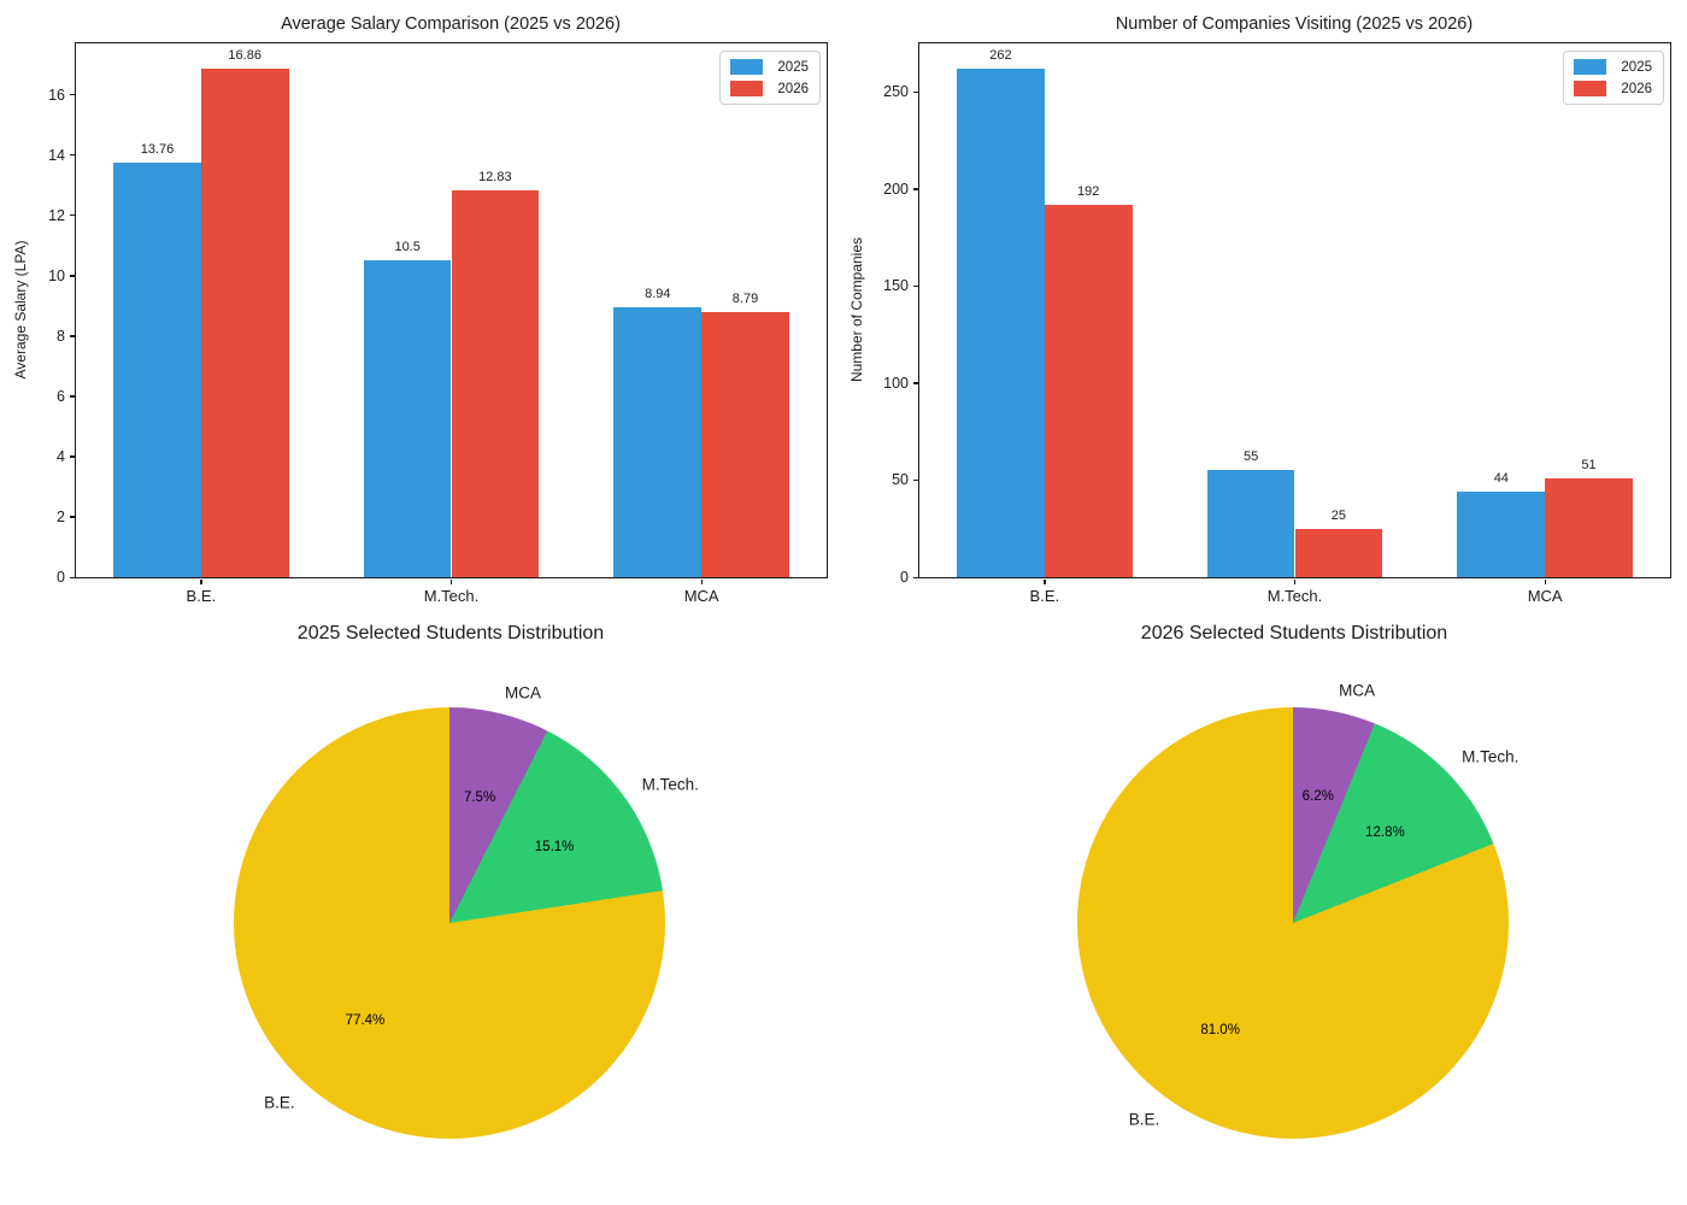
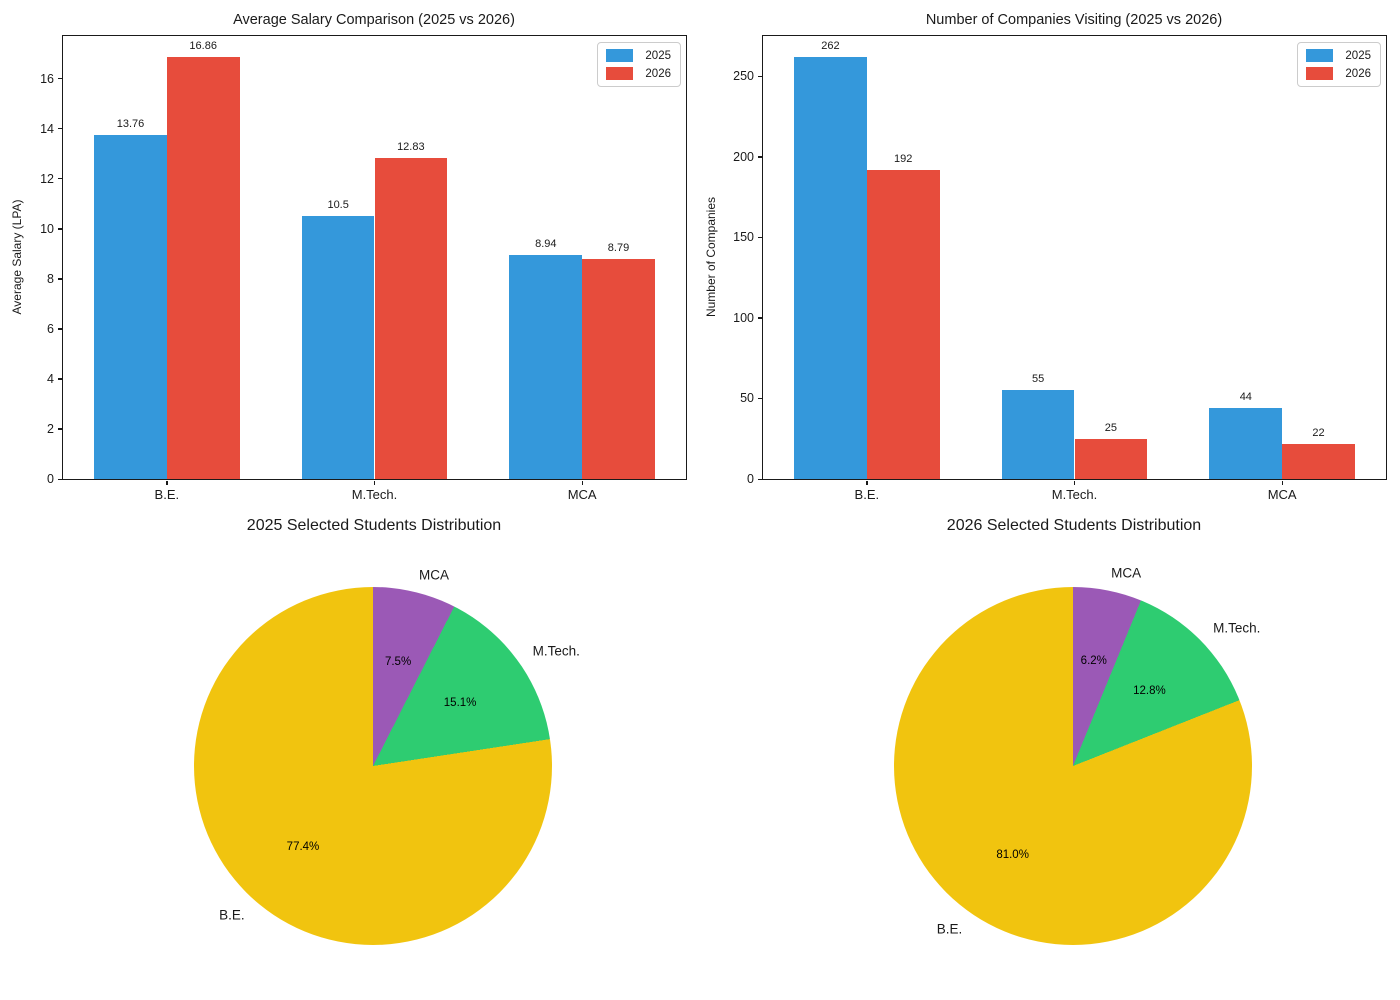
Number of Companies Visiting (2025 vs 2026)/2026/MCA: 51 -> 22
